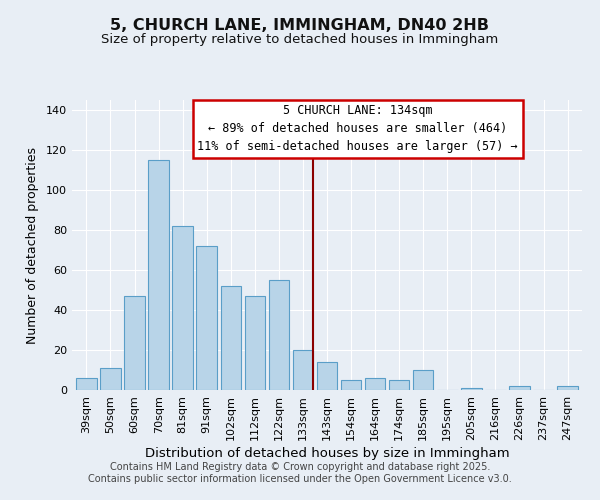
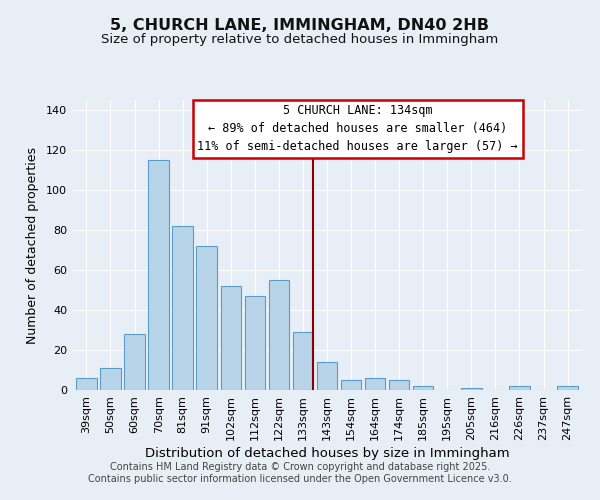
60sqm: 47 -> 28
133sqm: 20 -> 29
185sqm: 10 -> 2
